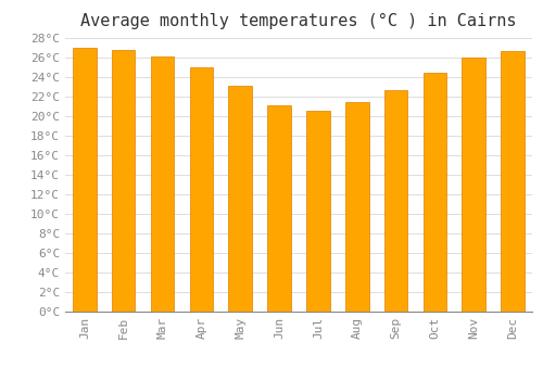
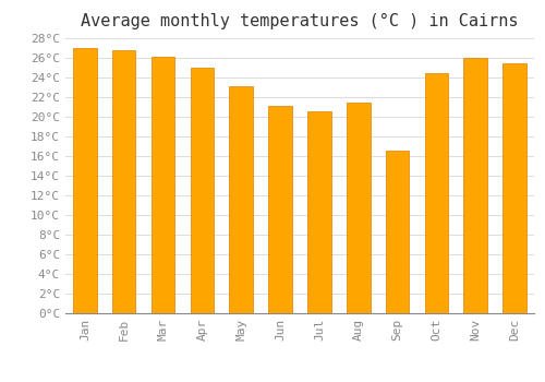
Sep: 22.7°C -> 16.6°C
Dec: 26.7°C -> 25.4°C
